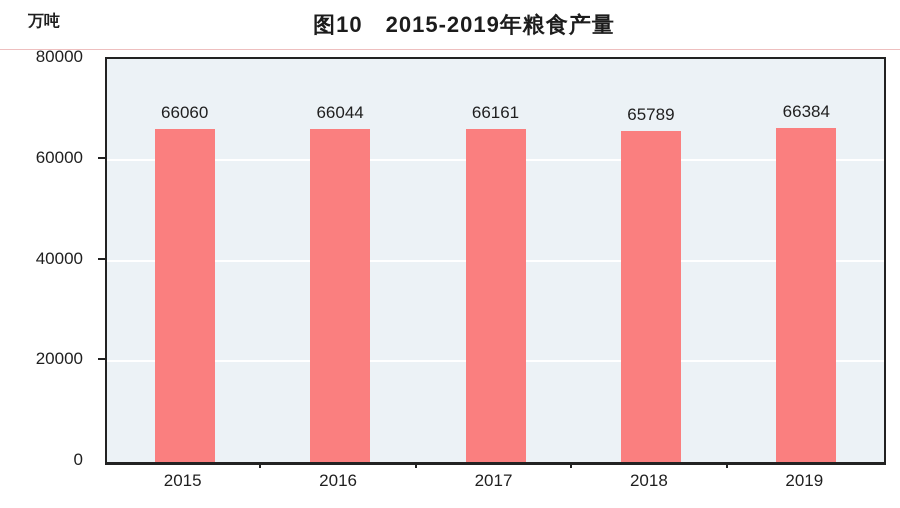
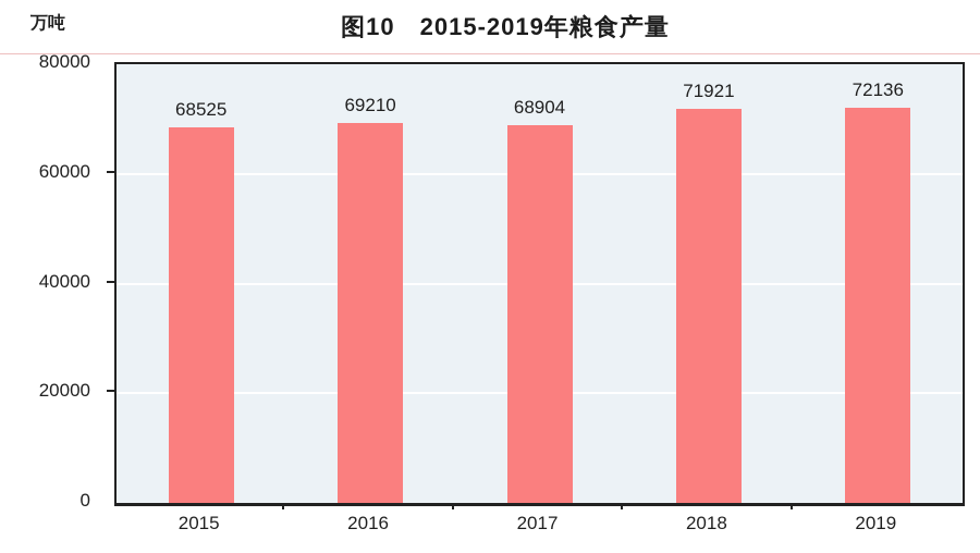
2015: 66060 -> 68525
2016: 66044 -> 69210
2017: 66161 -> 68904
2018: 65789 -> 71921
2019: 66384 -> 72136
